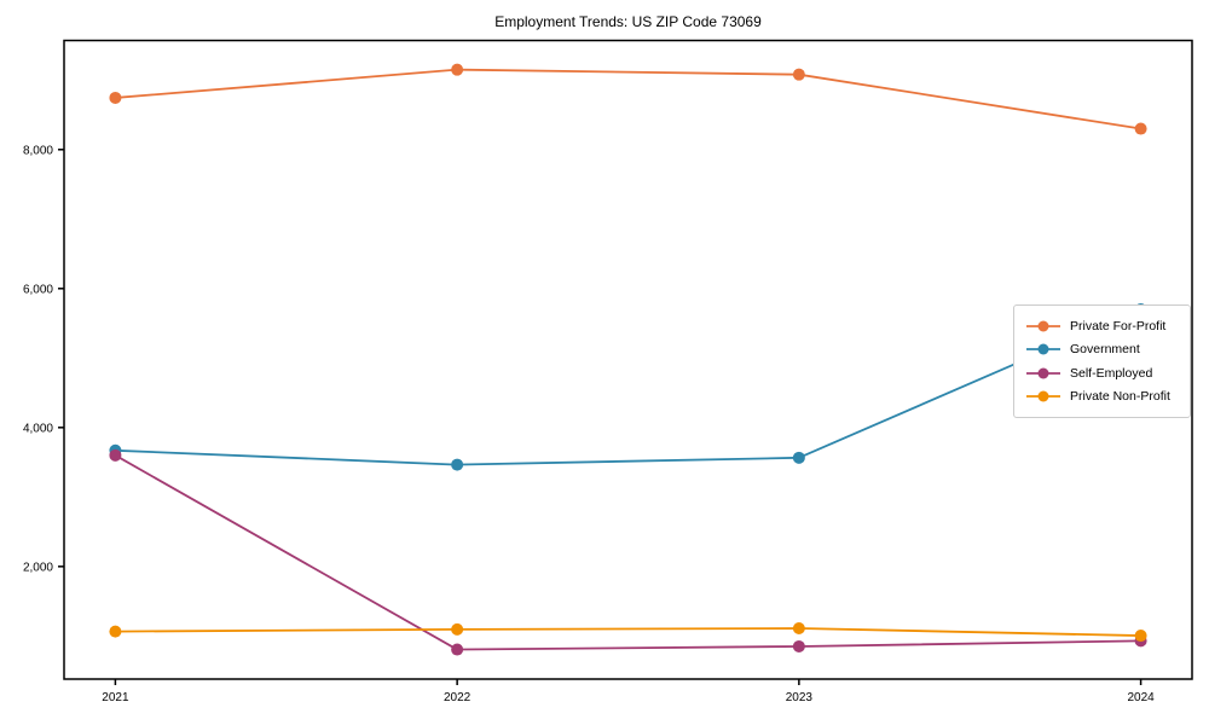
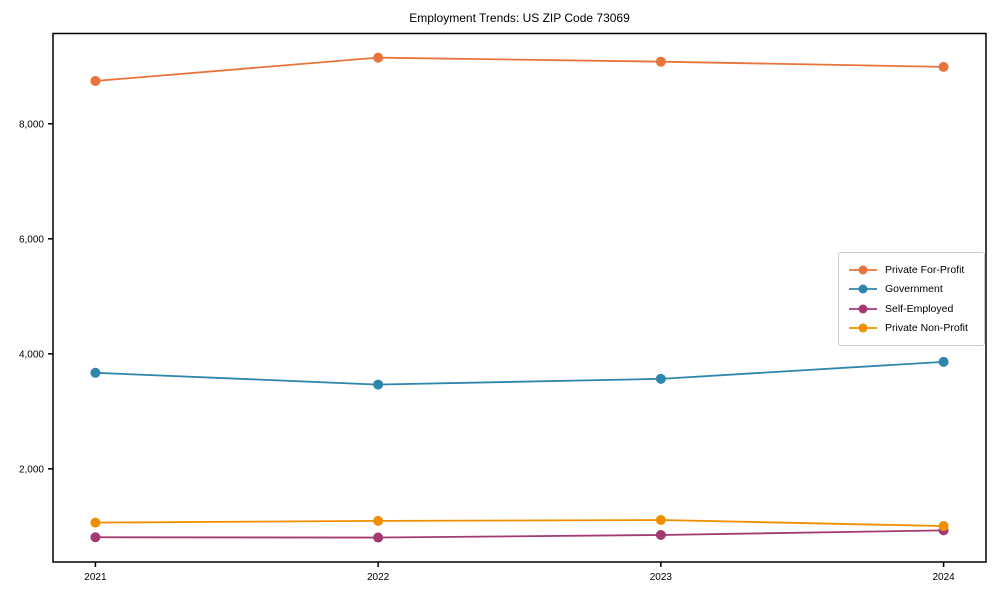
Self-Employed/2021: 3600 -> 800
Private For-Profit/2024: 8300 -> 9000
Government/2024: 5700 -> 3900
